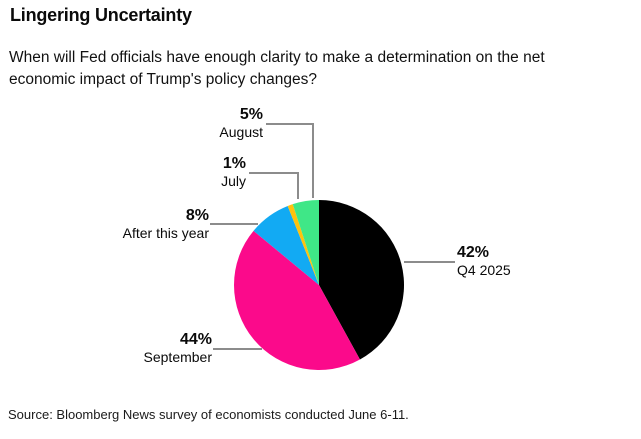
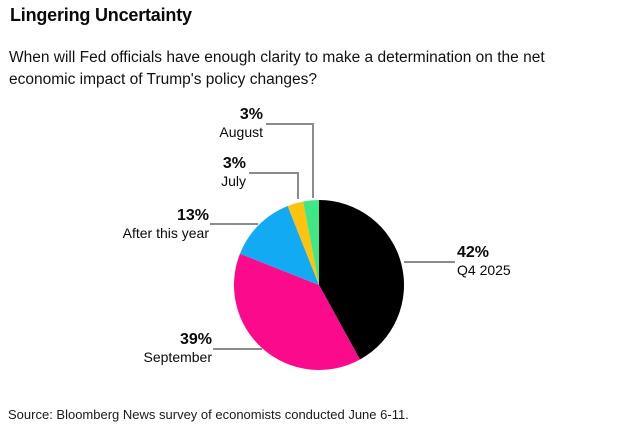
September: 44% -> 39%
After this year: 8% -> 13%
July: 1% -> 3%
August: 5% -> 3%
